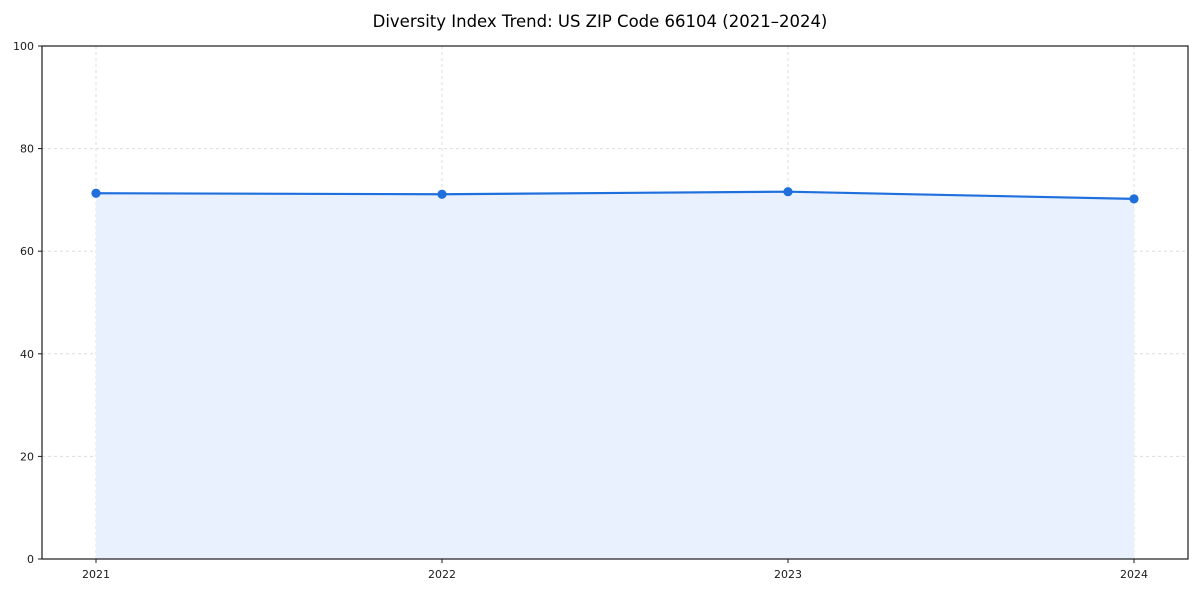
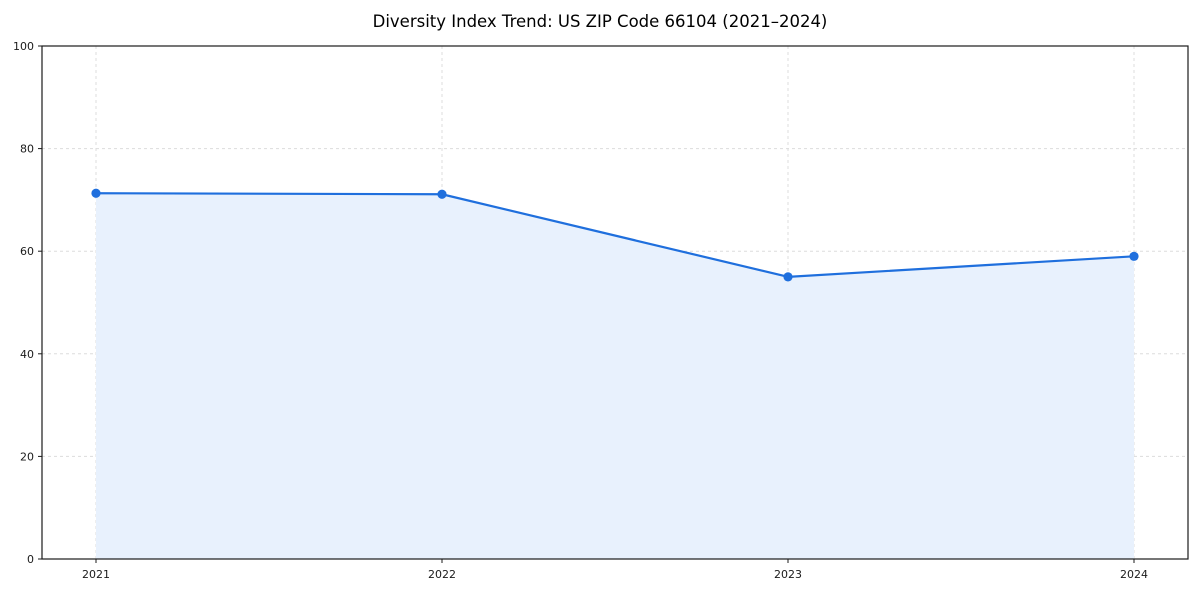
2023: 72 -> 55
2024: 70 -> 59
